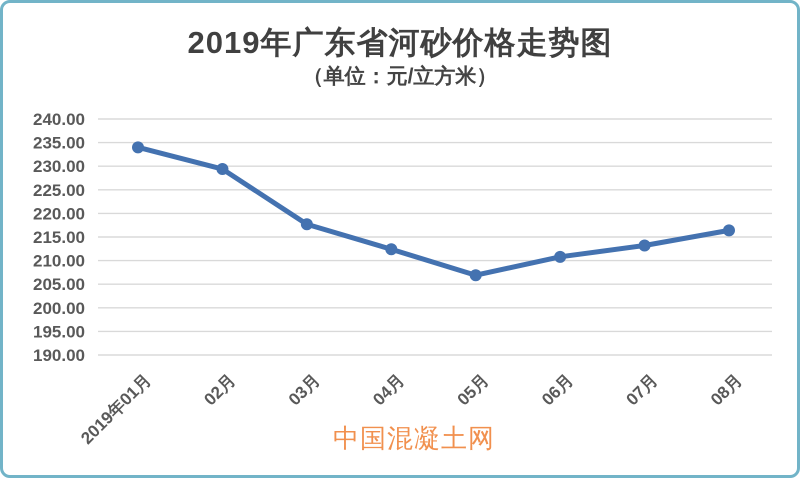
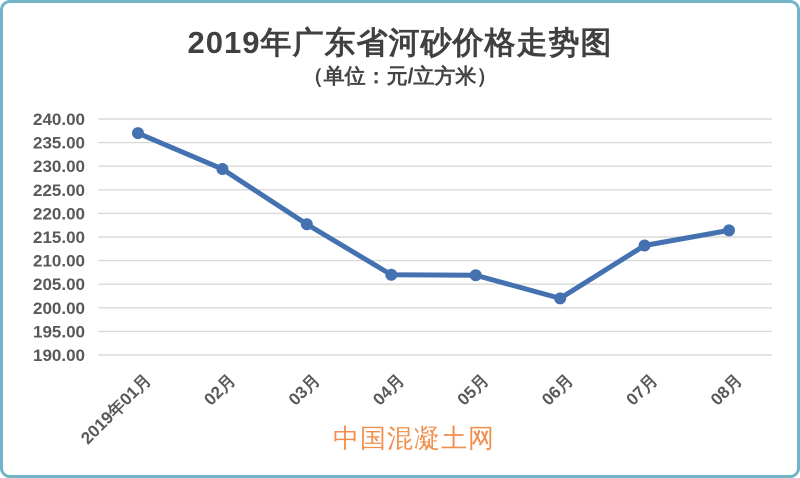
2019年01月: 234 -> 237
04月: 212 -> 207
06月: 211 -> 202
